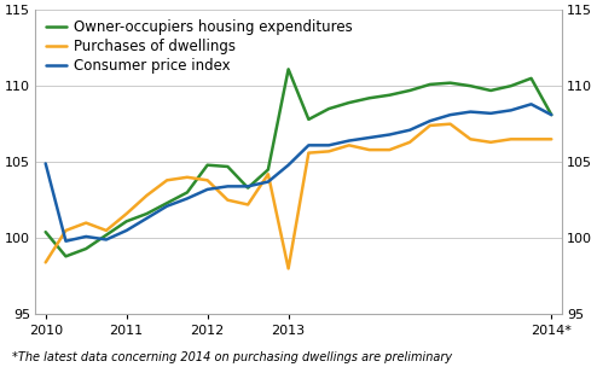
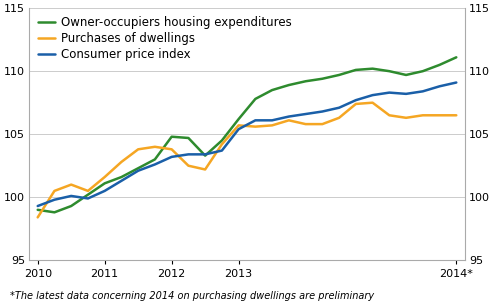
Owner-occupiers housing expenditures/2010: 100.4 -> 99.0
Consumer price index/2010: 104.9 -> 99.3
Owner-occupiers housing expenditures/2013: 111.1 -> 106.2
Purchases of dwellings/2013: 98.0 -> 105.7
Consumer price index/2013: 104.8 -> 105.4
Owner-occupiers housing expenditures/2014*: 108.1 -> 111.1
Consumer price index/2014*: 108.1 -> 109.1
